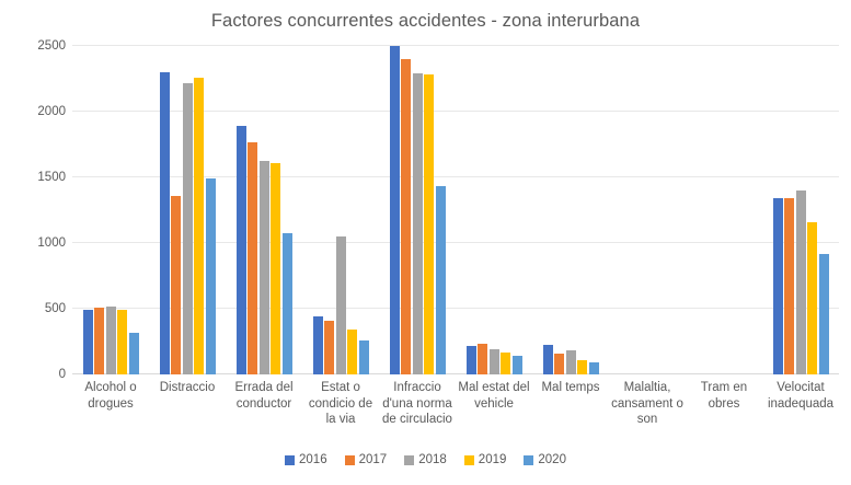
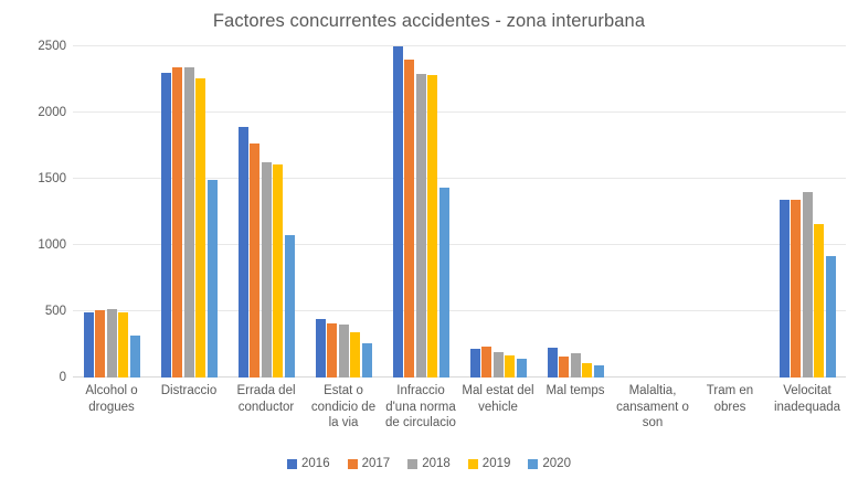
2017/Distraccio: 1360 -> 2340
2018/Distraccio: 2220 -> 2340
2018/Estat o condicio de la via: 1050 -> 400
